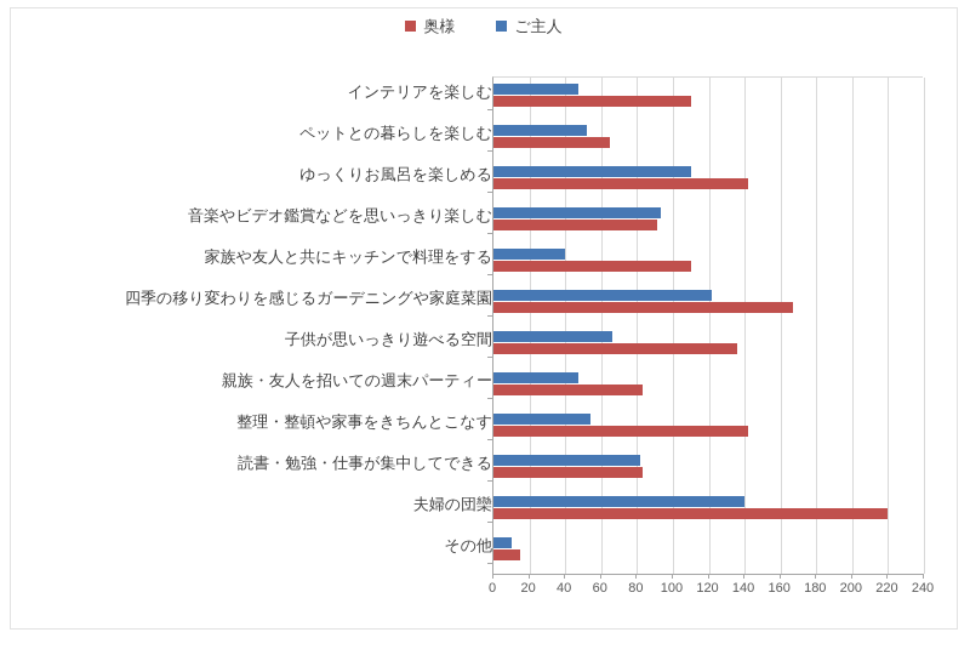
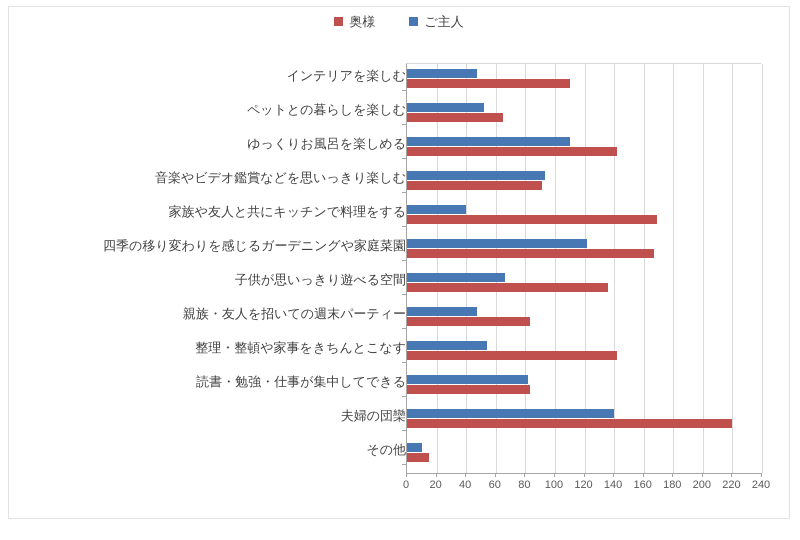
奥様/家族や友人と共にキッチンで料理をする: 110 -> 169
